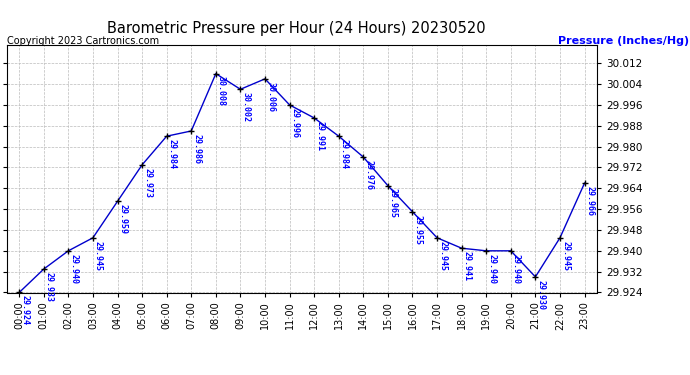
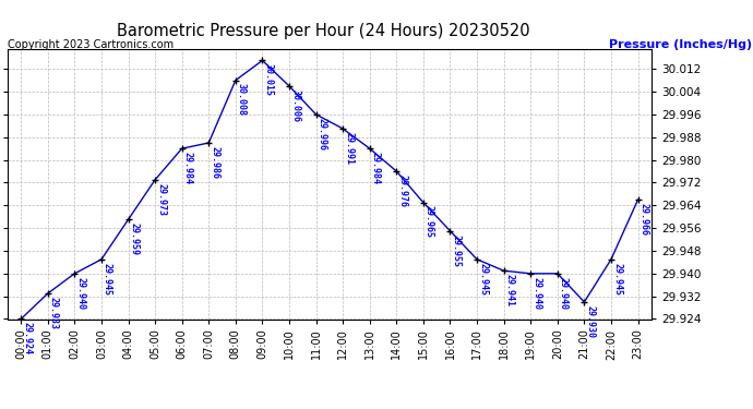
09:00: 30.002 -> 30.015
